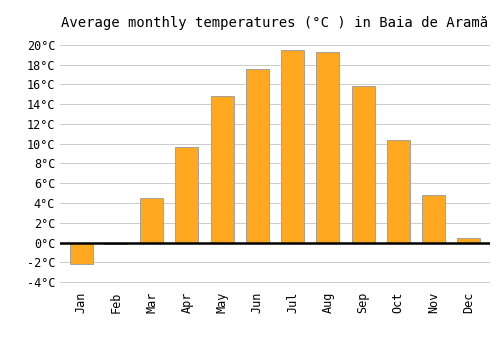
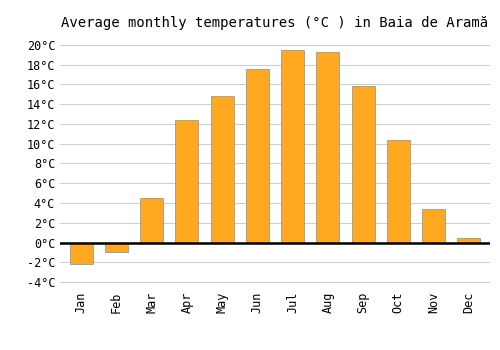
Feb: -0.1°C -> -1.0°C
Apr: 9.7°C -> 12.4°C
Nov: 4.8°C -> 3.4°C
